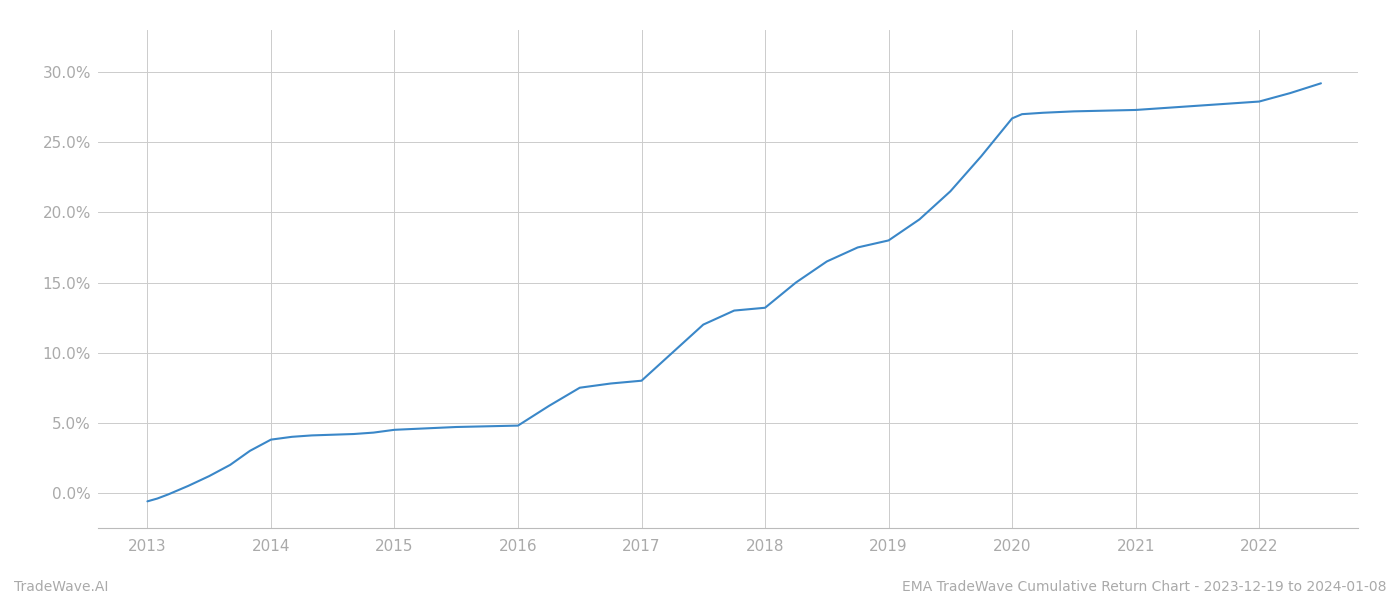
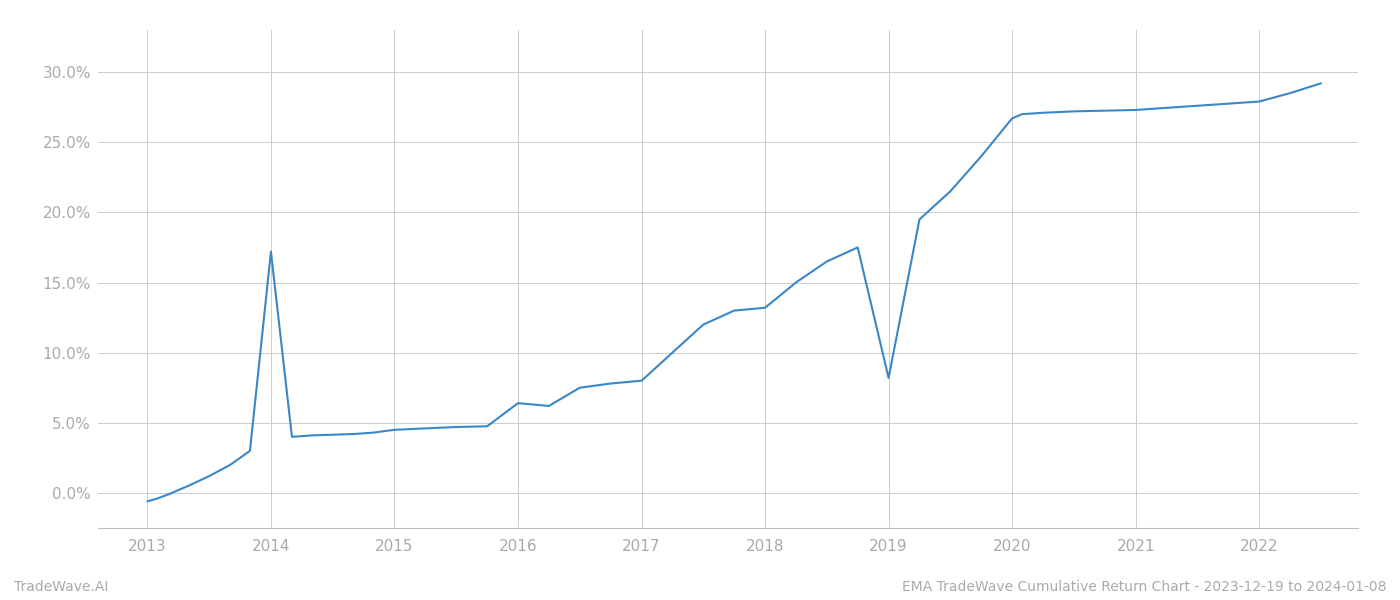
2014: 3.8% -> 17.2%
2016: 4.8% -> 6.4%
2019: 18.0% -> 8.2%
